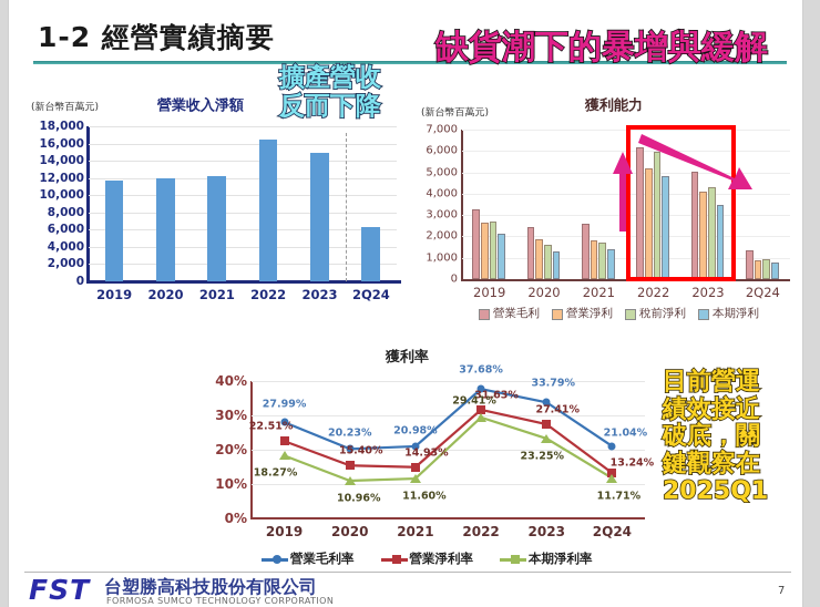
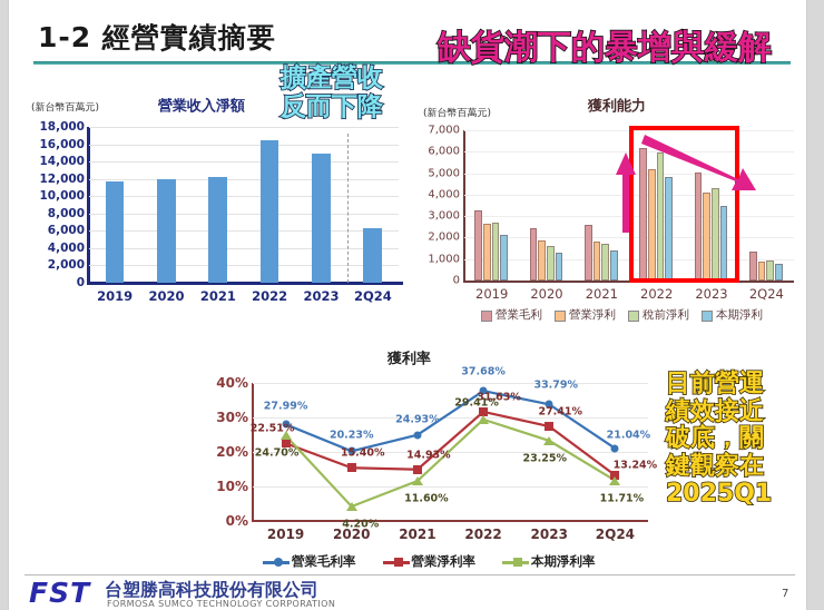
獲利率/本期淨利率/2019: 18.27% -> 24.70%
獲利率/本期淨利率/2020: 10.96% -> 4.20%
獲利率/營業毛利率/2021: 20.98% -> 24.93%
